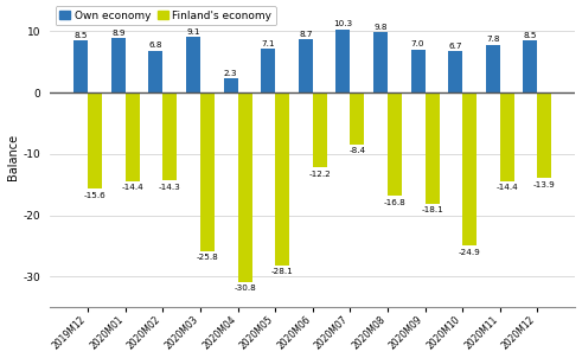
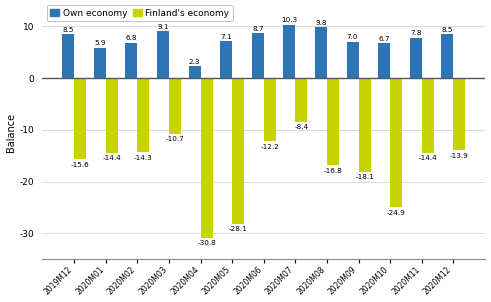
Own economy/2020M01: 8.9 -> 5.9
Finland's economy/2020M03: -25.8 -> -10.7
